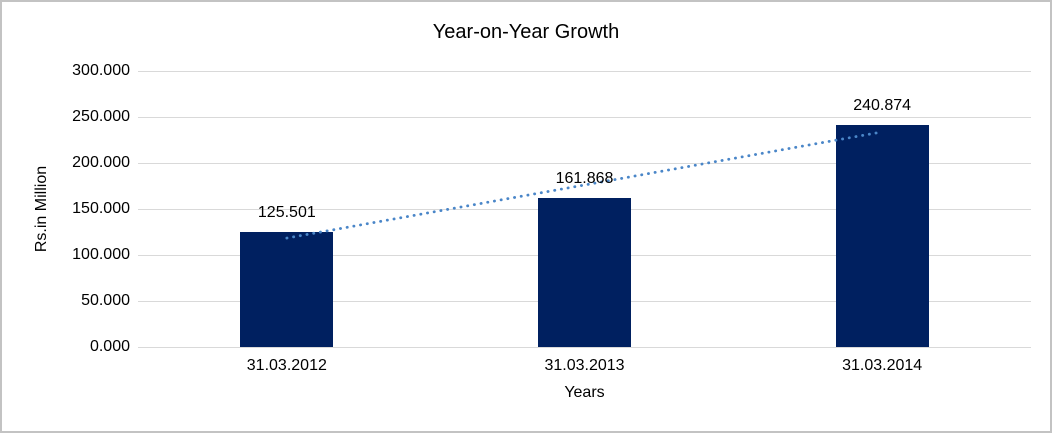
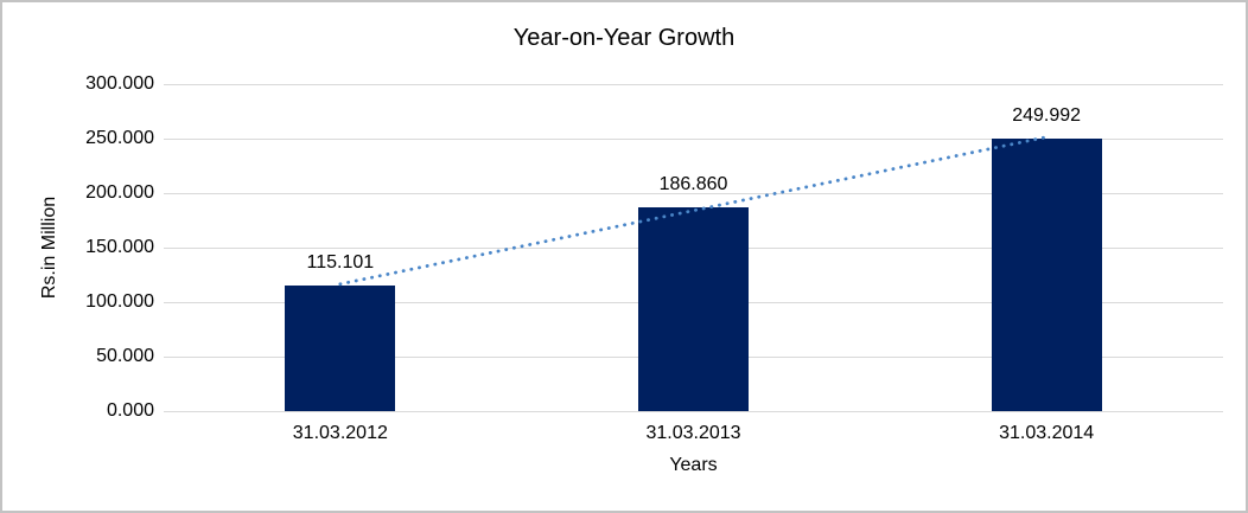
31.03.2012: 125.501 -> 115.101
31.03.2013: 161.868 -> 186.860
31.03.2014: 240.874 -> 249.992
